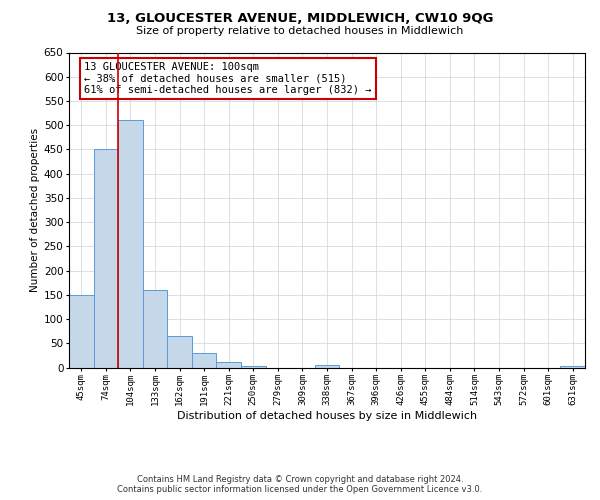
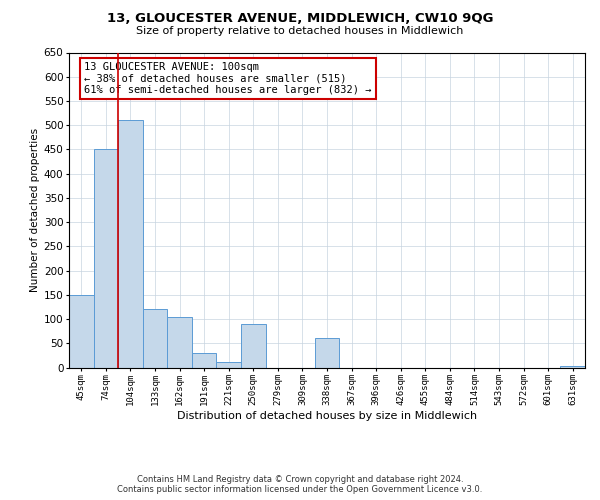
133sqm: 160 -> 120
162sqm: 65 -> 105
250sqm: 3 -> 90
338sqm: 5 -> 60
